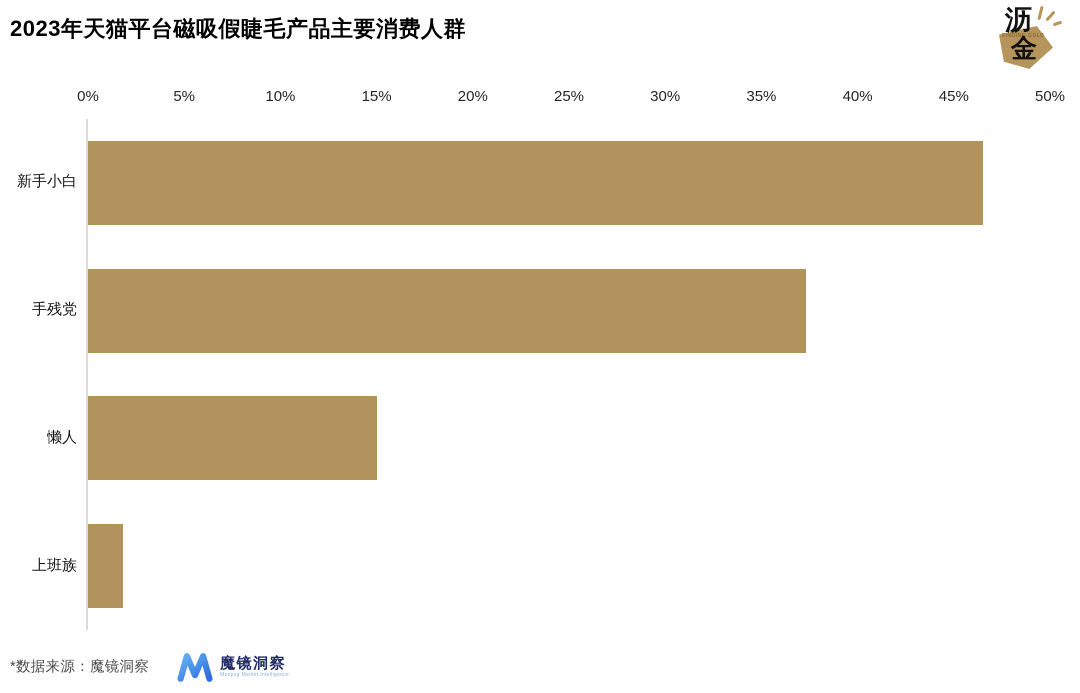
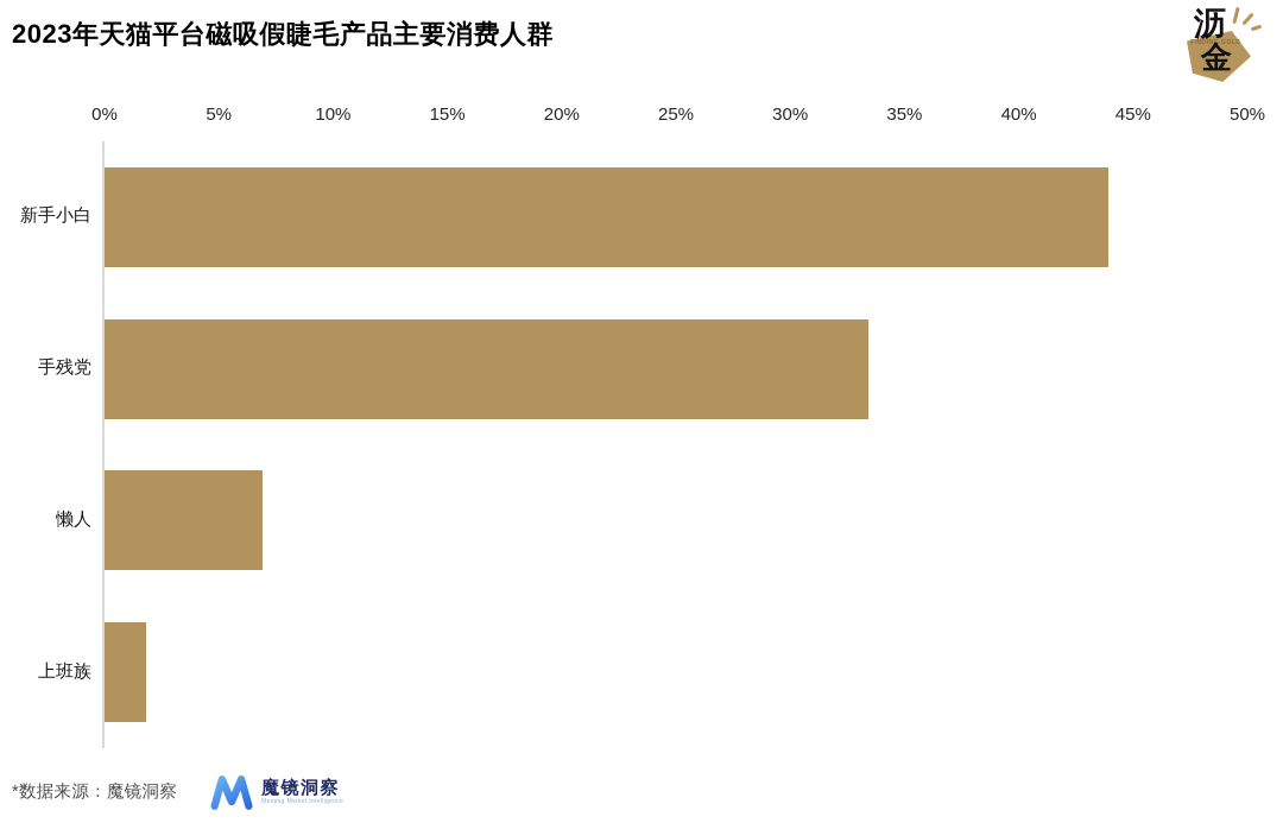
新手小白: 46.5% -> 43.9%
手残党: 37.3% -> 33.4%
懒人: 15.0% -> 6.9%
